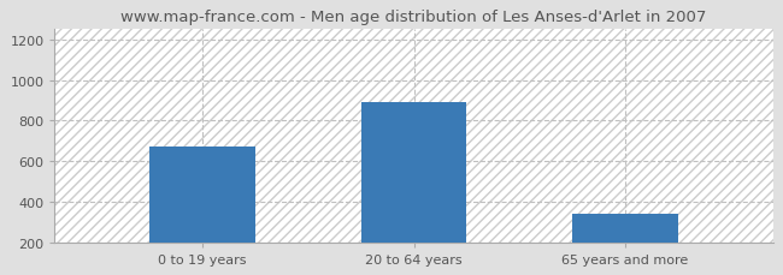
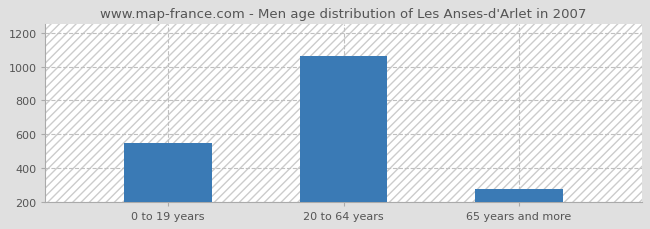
0 to 19 years: 670 -> 540
20 to 64 years: 890 -> 1060
65 years and more: 340 -> 280
